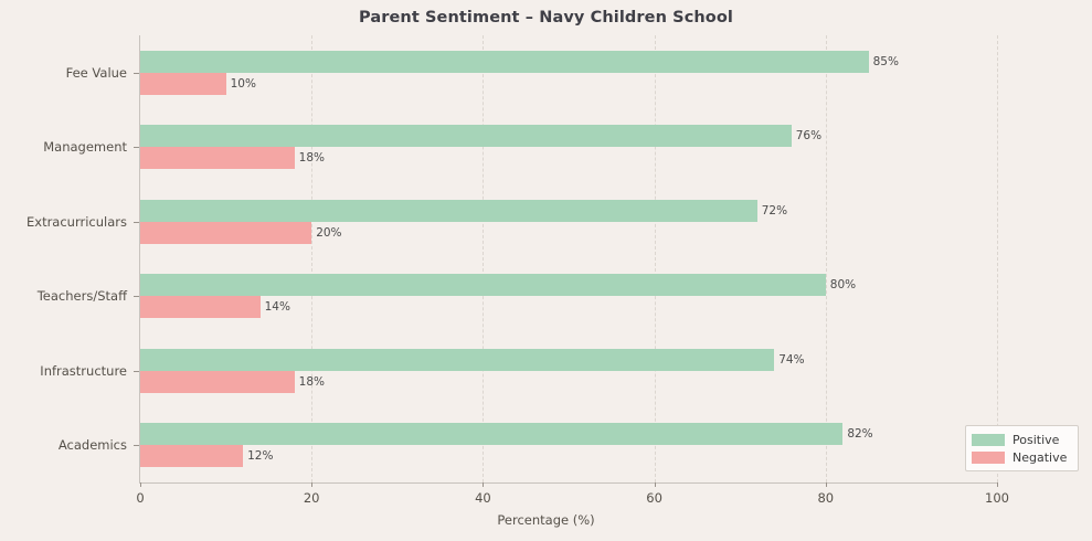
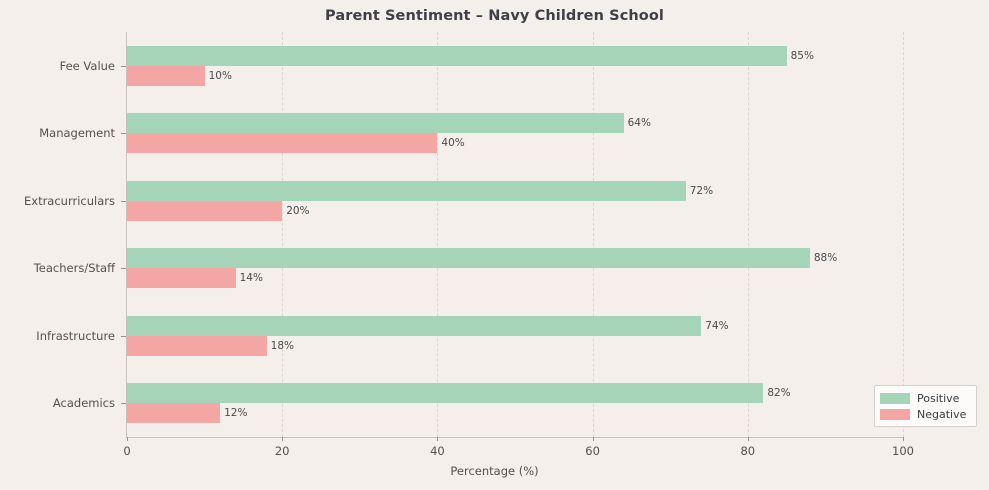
Positive/Teachers/Staff: 80% -> 88%
Positive/Management: 76% -> 64%
Negative/Management: 18% -> 40%
